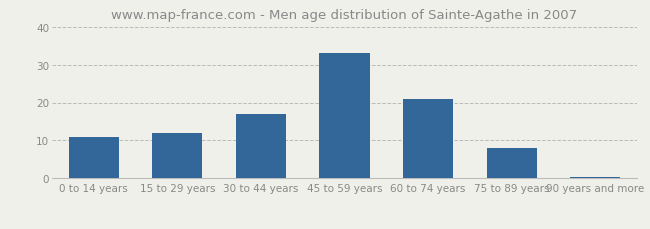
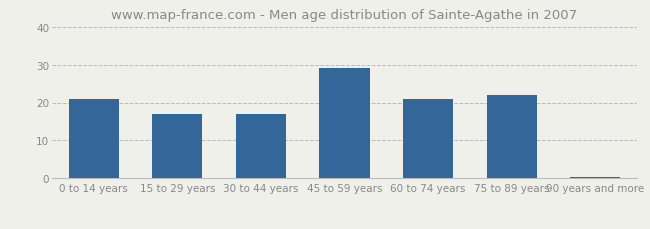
0 to 14 years: 11.0 -> 21.0
15 to 29 years: 12.0 -> 17.0
45 to 59 years: 33.0 -> 29.0
75 to 89 years: 8.0 -> 22.0
